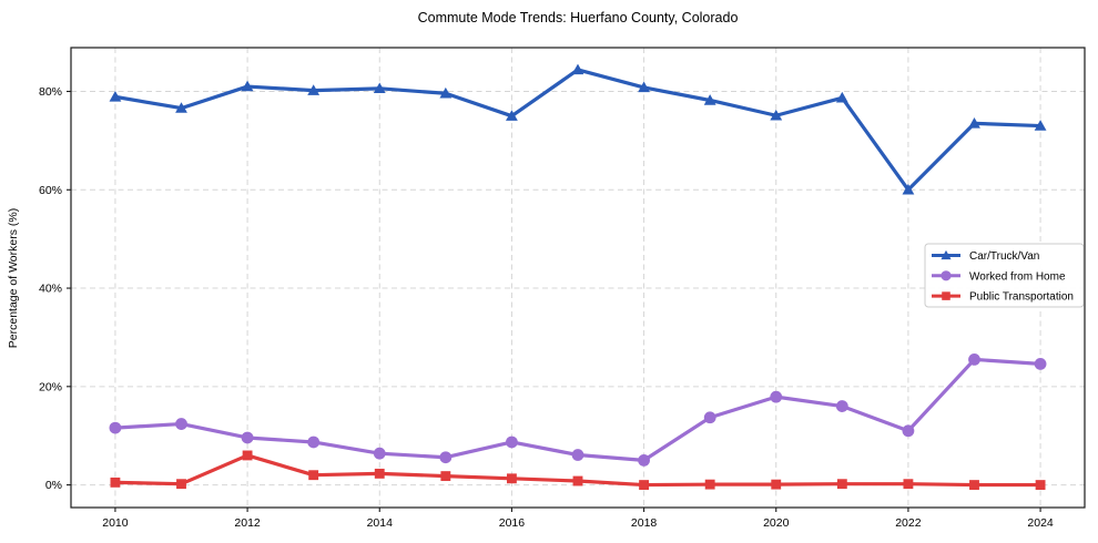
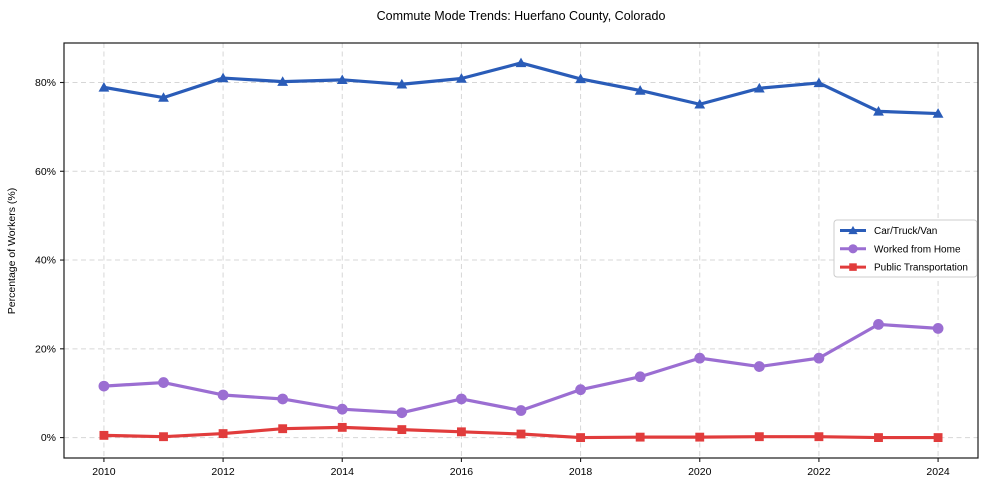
Public Transportation/2012: 6% -> 1%
Car/Truck/Van/2016: 75% -> 81%
Worked from Home/2018: 5% -> 11%
Car/Truck/Van/2022: 60% -> 80%
Worked from Home/2022: 11% -> 18%
